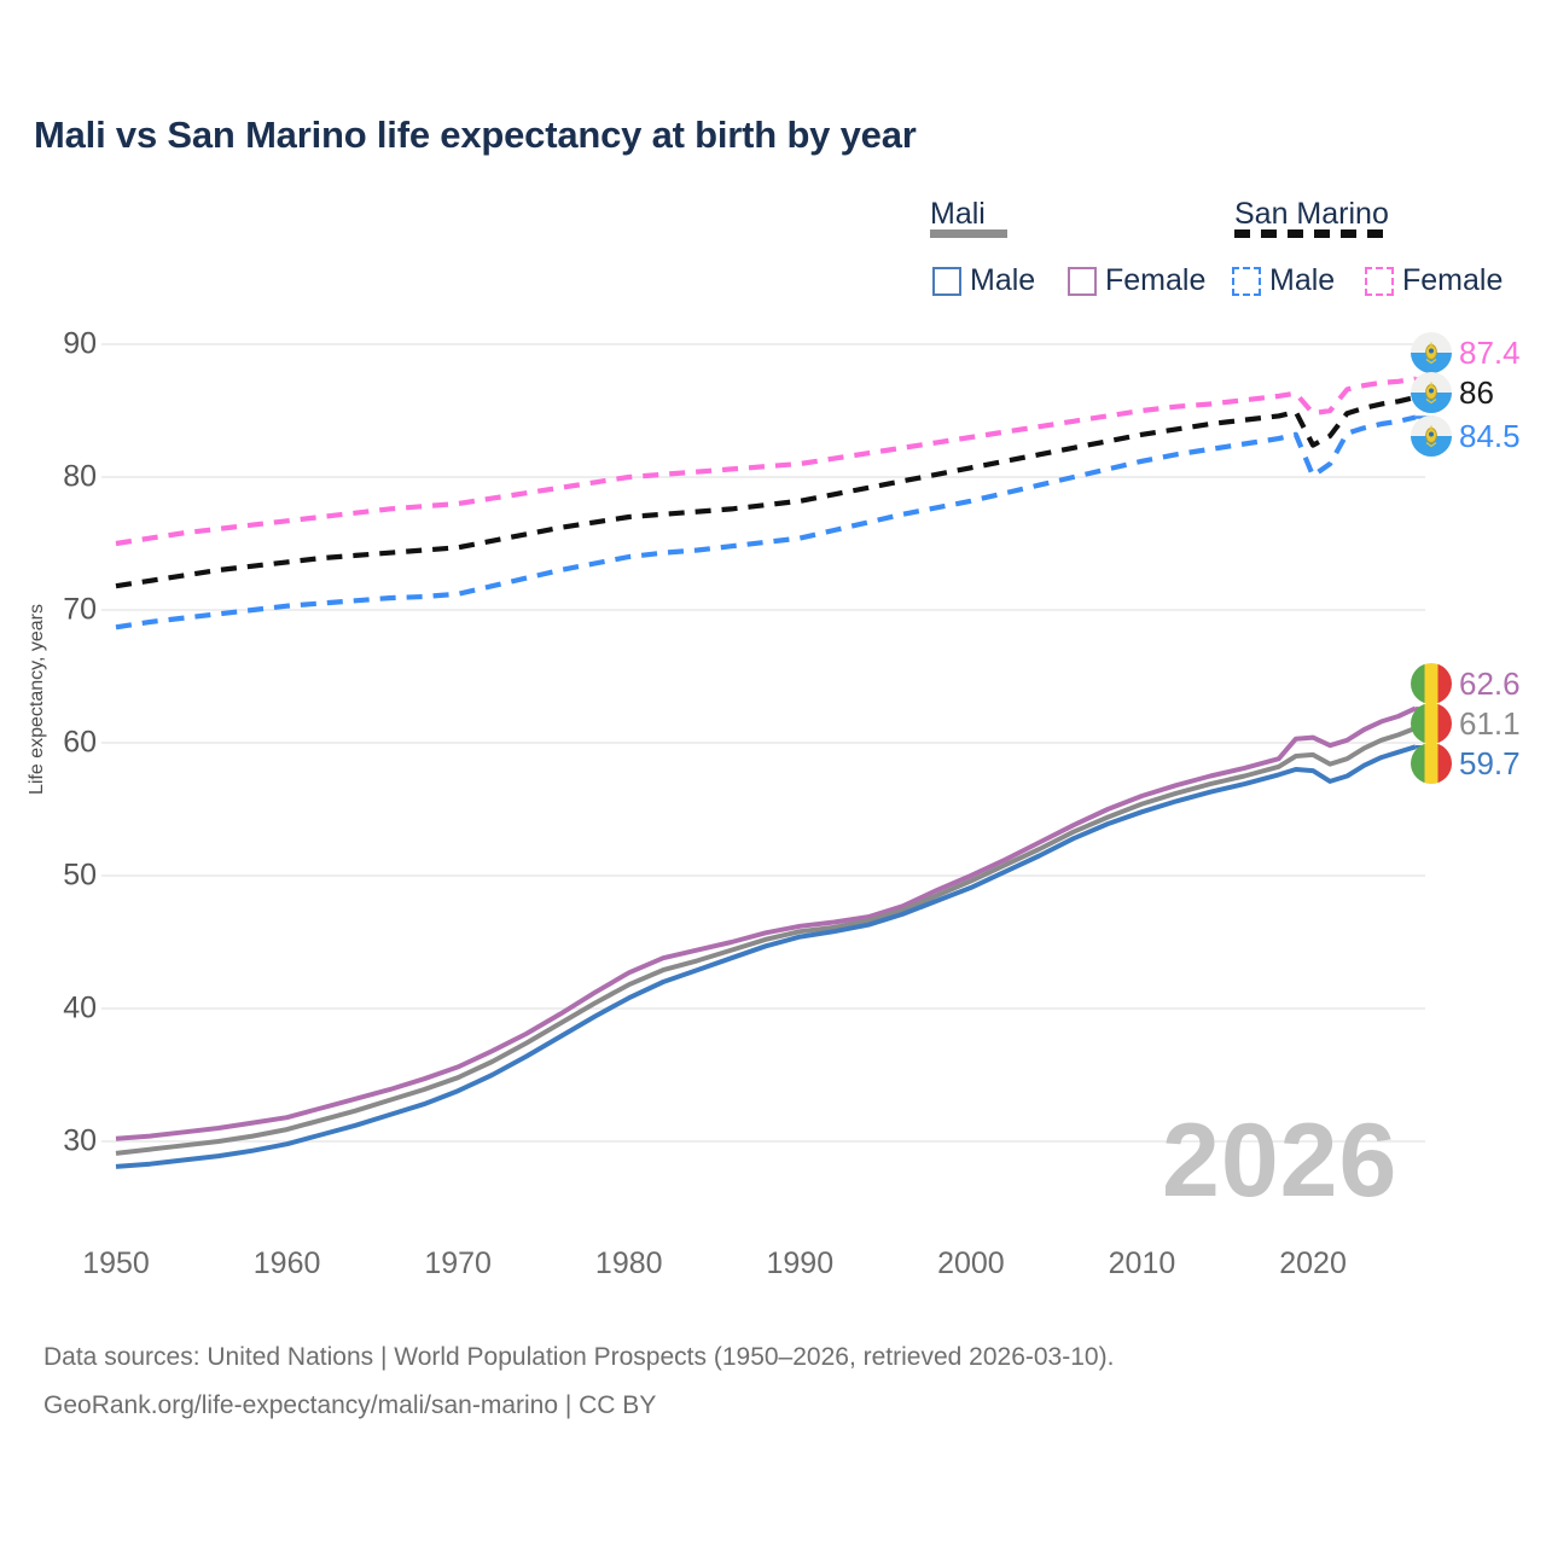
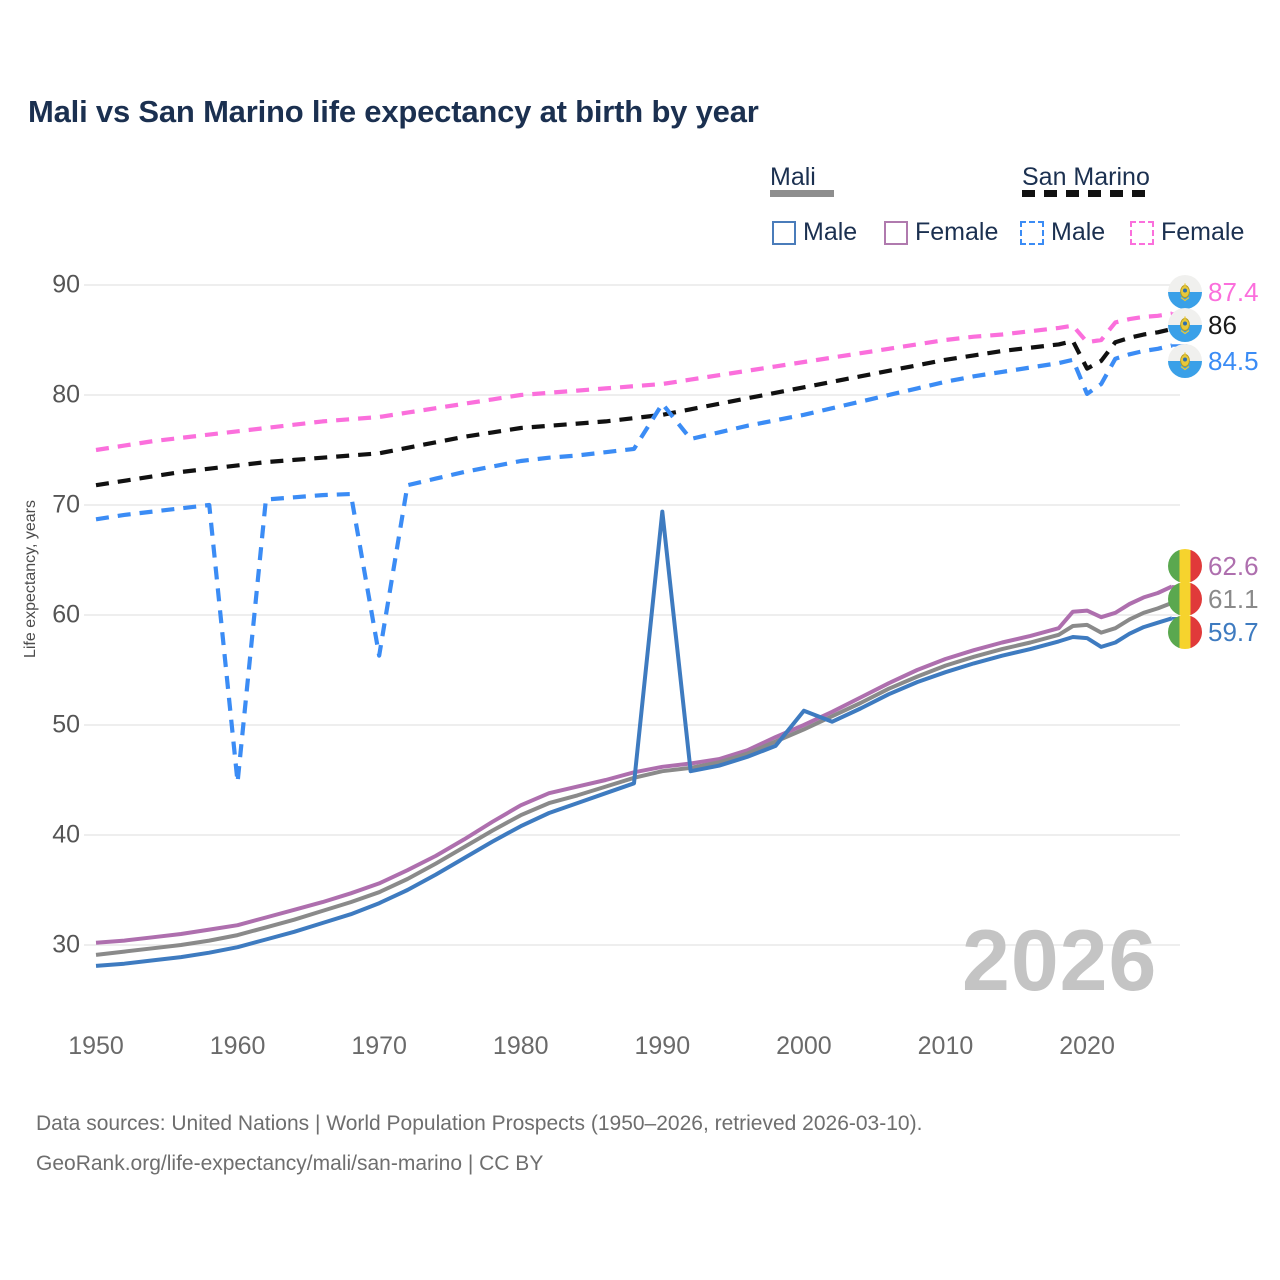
San Marino Male/1960: 70.3 -> 44.8
San Marino Male/1970: 71.2 -> 56.3
Mali Male/1990: 45.4 -> 69.4
San Marino Male/1990: 75.4 -> 79.2
Mali Male/2000: 49.1 -> 51.3
